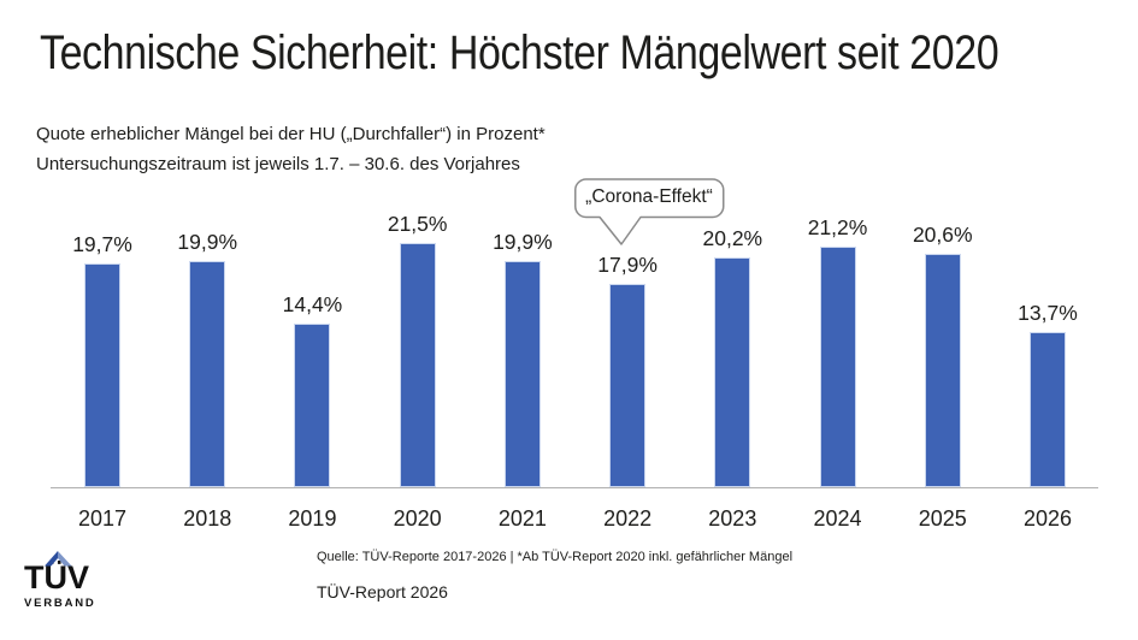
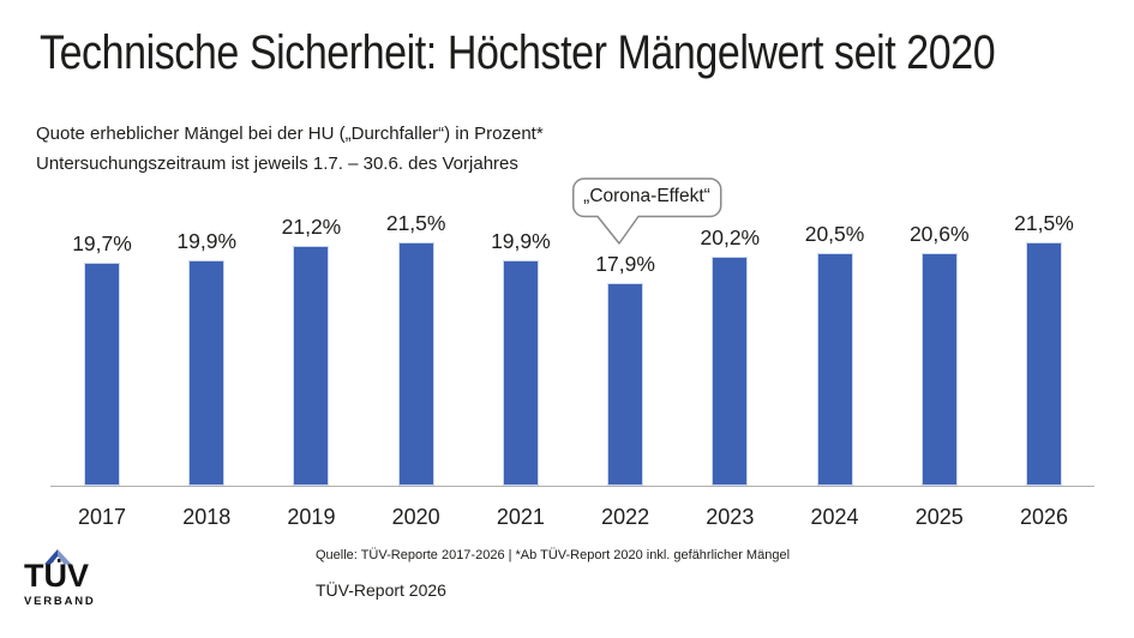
2019: 14,4% -> 21,2%
2024: 21,2% -> 20,5%
2026: 13,7% -> 21,5%
